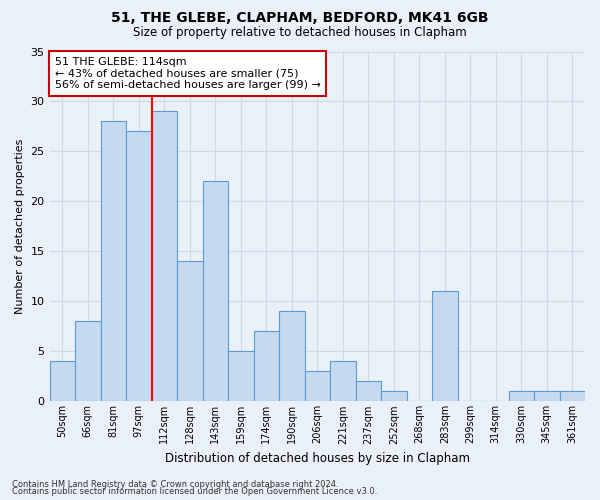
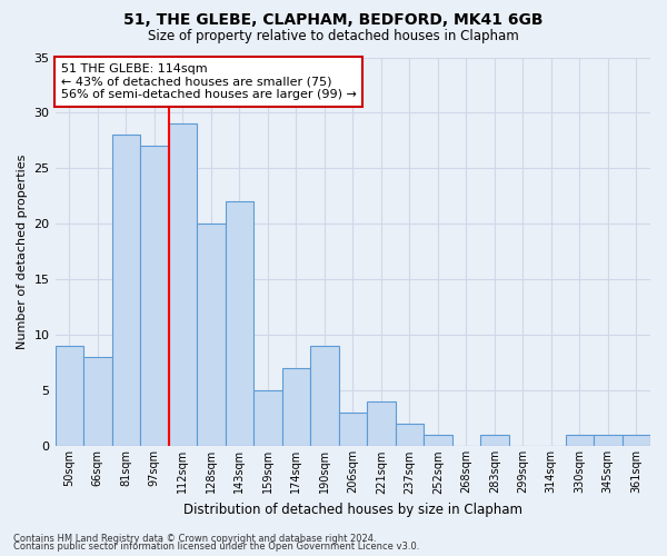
50sqm: 4 -> 9
128sqm: 14 -> 20
283sqm: 11 -> 1
